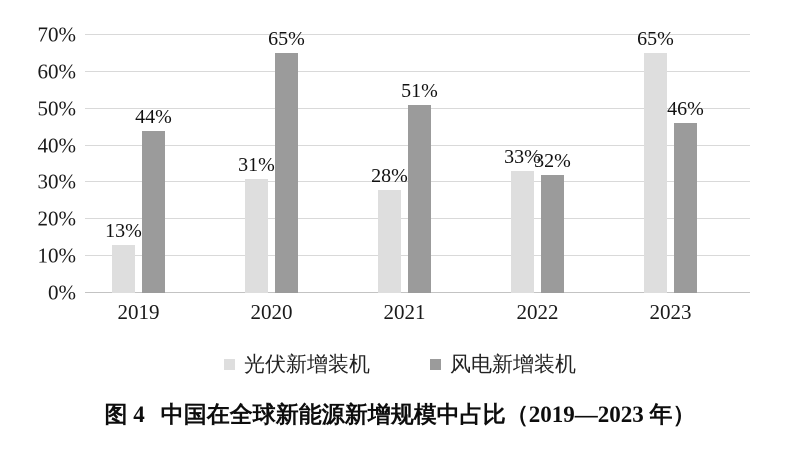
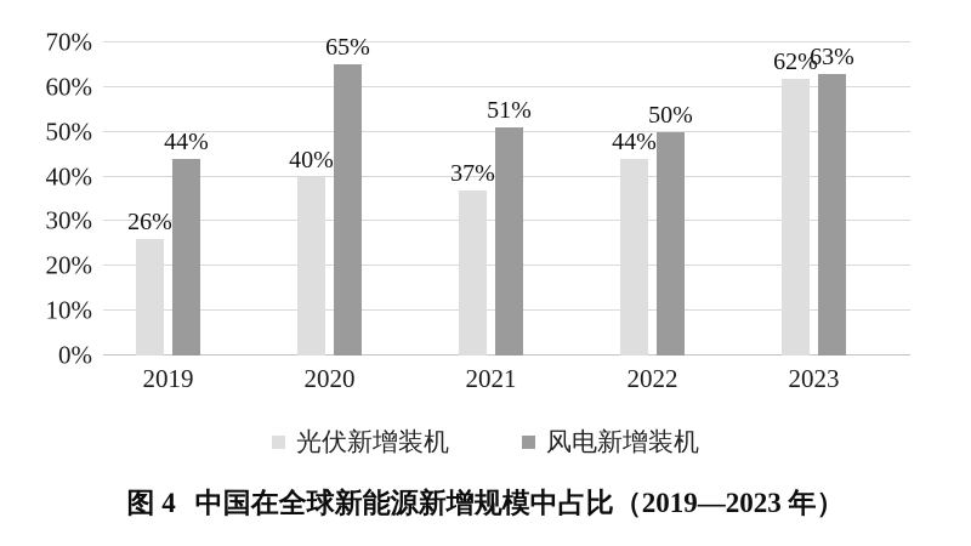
光伏新增装机/2019: 13% -> 26%
光伏新增装机/2020: 31% -> 40%
光伏新增装机/2021: 28% -> 37%
光伏新增装机/2022: 33% -> 44%
风电新增装机/2022: 32% -> 50%
光伏新增装机/2023: 65% -> 62%
风电新增装机/2023: 46% -> 63%
